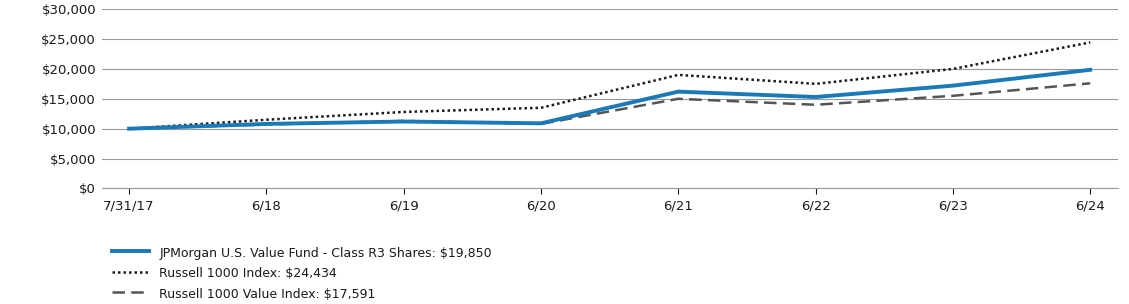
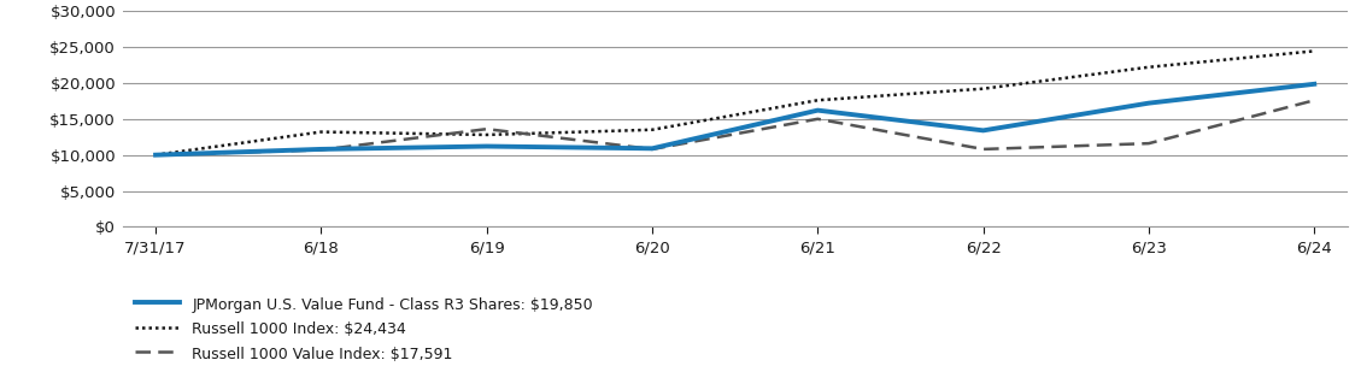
Russell 1000 Index: $24,434/6/18: $11,500 -> $13,200
Russell 1000 Value Index: $17,591/6/19: $11,300 -> $13,600
Russell 1000 Index: $24,434/6/21: $19,000 -> $17,600
JPMorgan U.S. Value Fund - Class R3 Shares: $19,850/6/22: $15,300 -> $13,400
Russell 1000 Index: $24,434/6/22: $17,500 -> $19,200
Russell 1000 Value Index: $17,591/6/22: $14,000 -> $10,800
Russell 1000 Index: $24,434/6/23: $20,000 -> $22,200
Russell 1000 Value Index: $17,591/6/23: $15,500 -> $11,600
